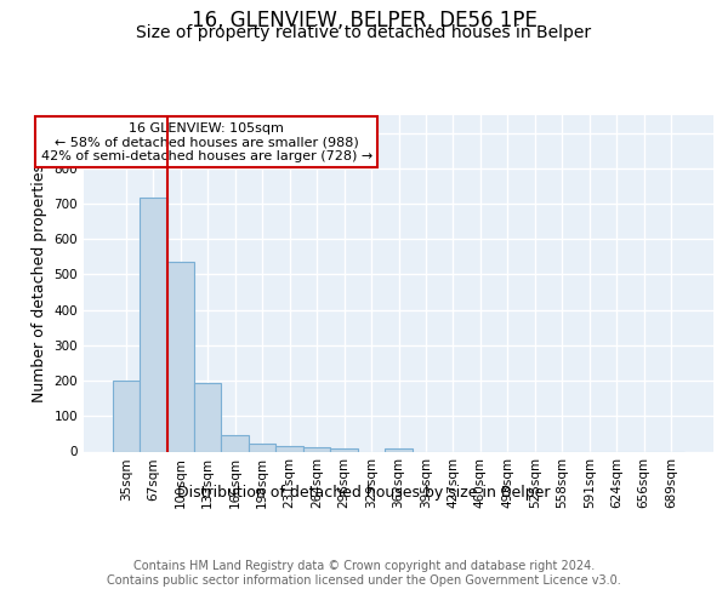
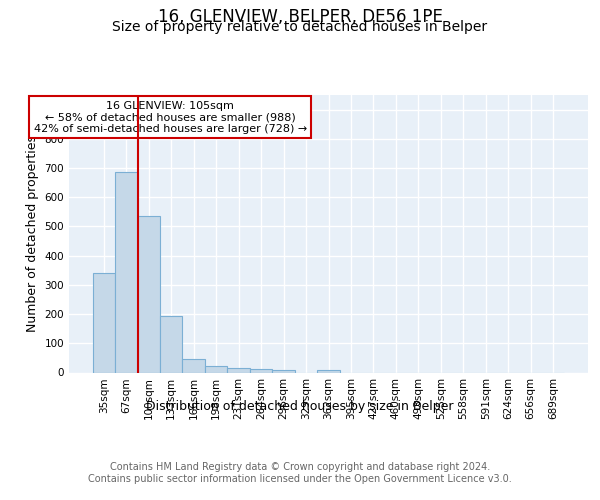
35sqm: 200 -> 340
67sqm: 718 -> 685
